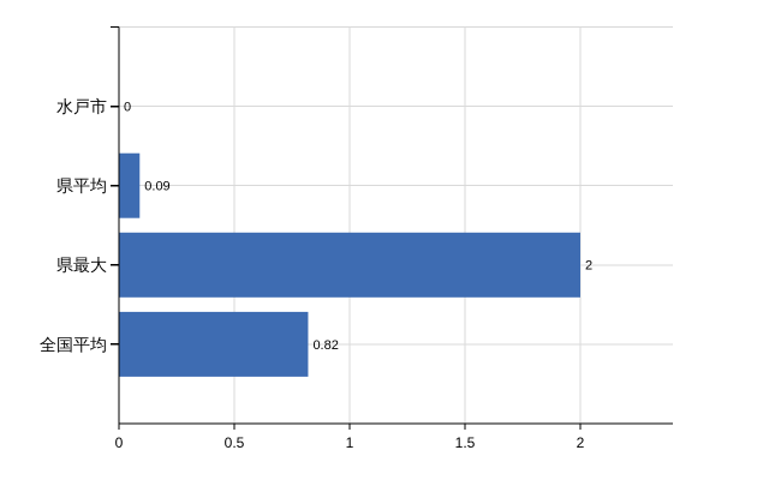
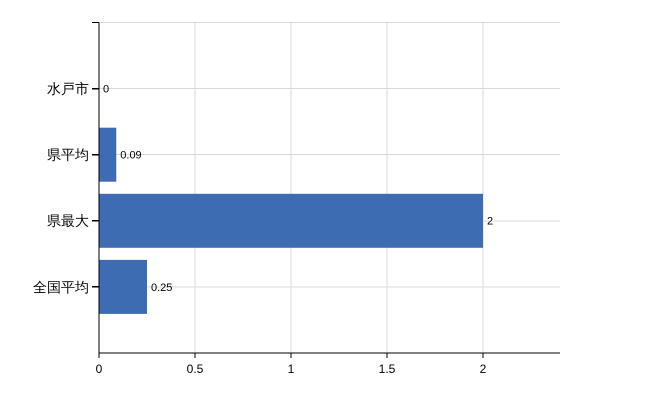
全国平均: 0.82 -> 0.25
